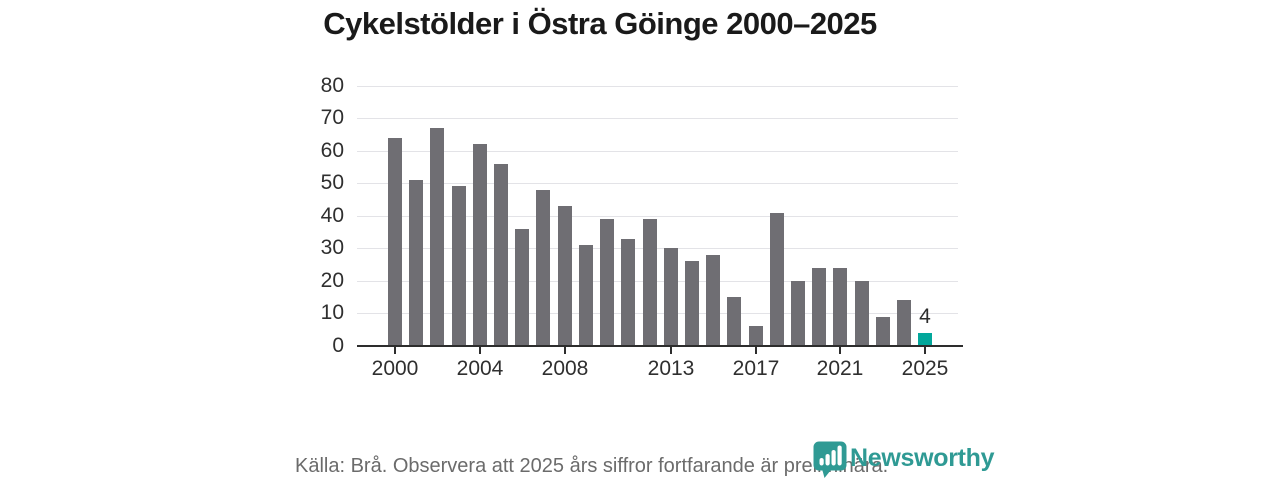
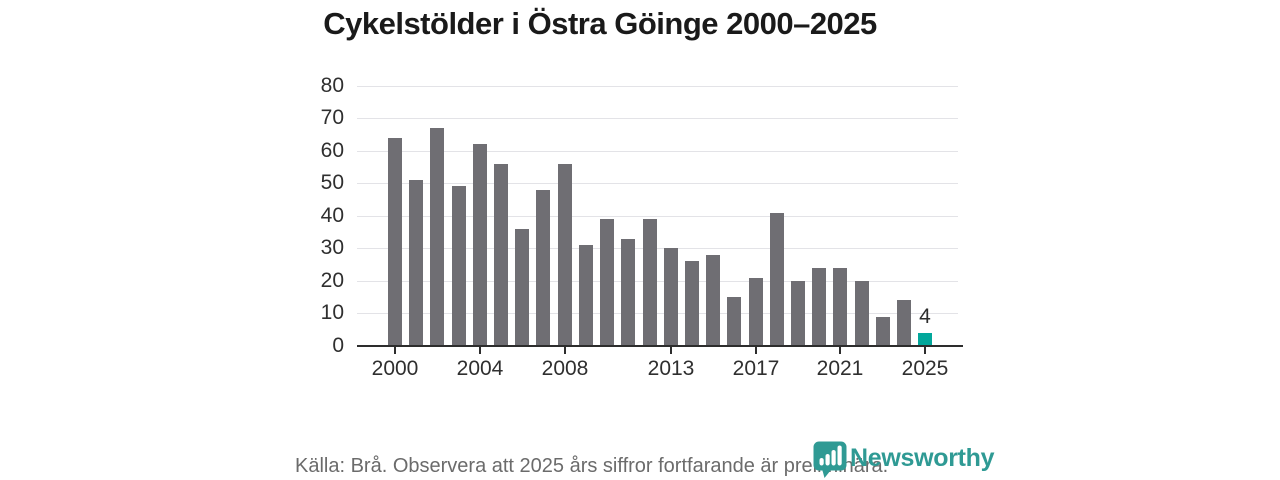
2008: 43 -> 56
2017: 6 -> 21
